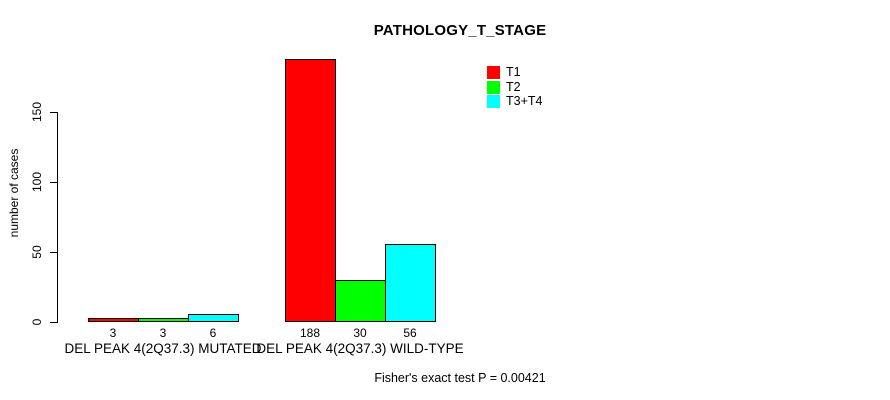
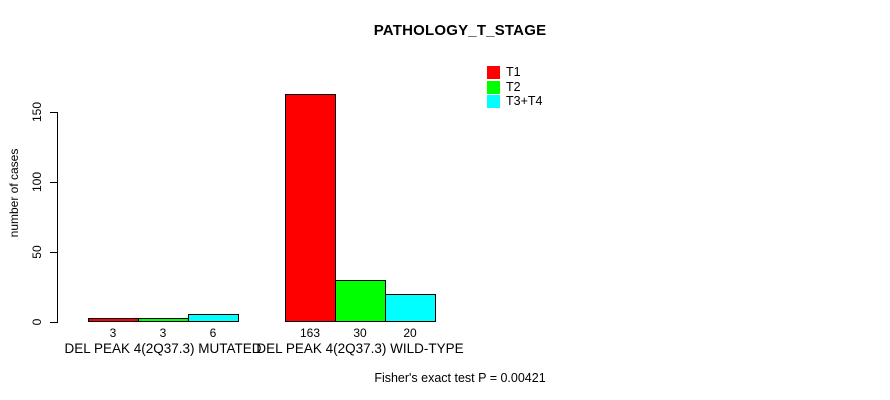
T1/DEL PEAK 4(2Q37.3) WILD-TYPE: 188 -> 163
T3+T4/DEL PEAK 4(2Q37.3) WILD-TYPE: 56 -> 20
